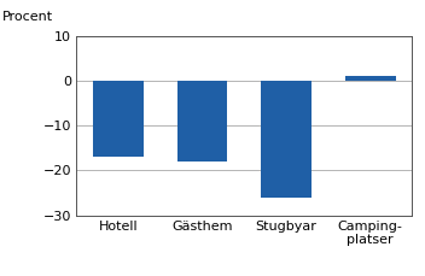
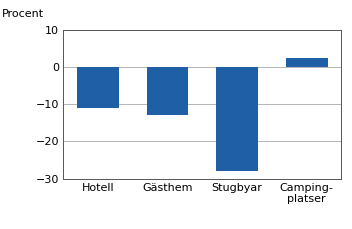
Hotell: -17.0 -> -11.0
Gästhem: -18.0 -> -13.0
Stugbyar: -26.0 -> -28.0
Camping- platser: 1.0 -> 2.5
